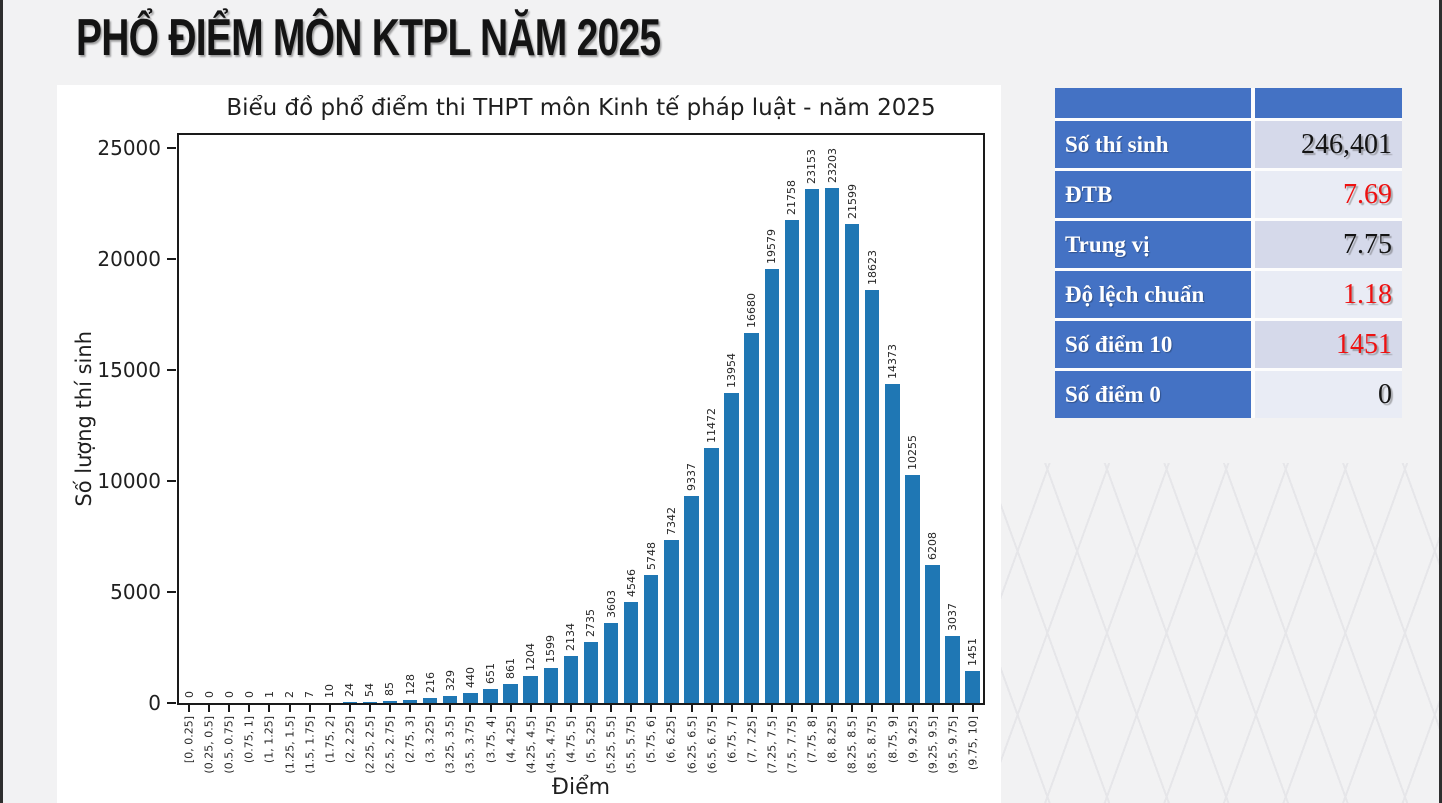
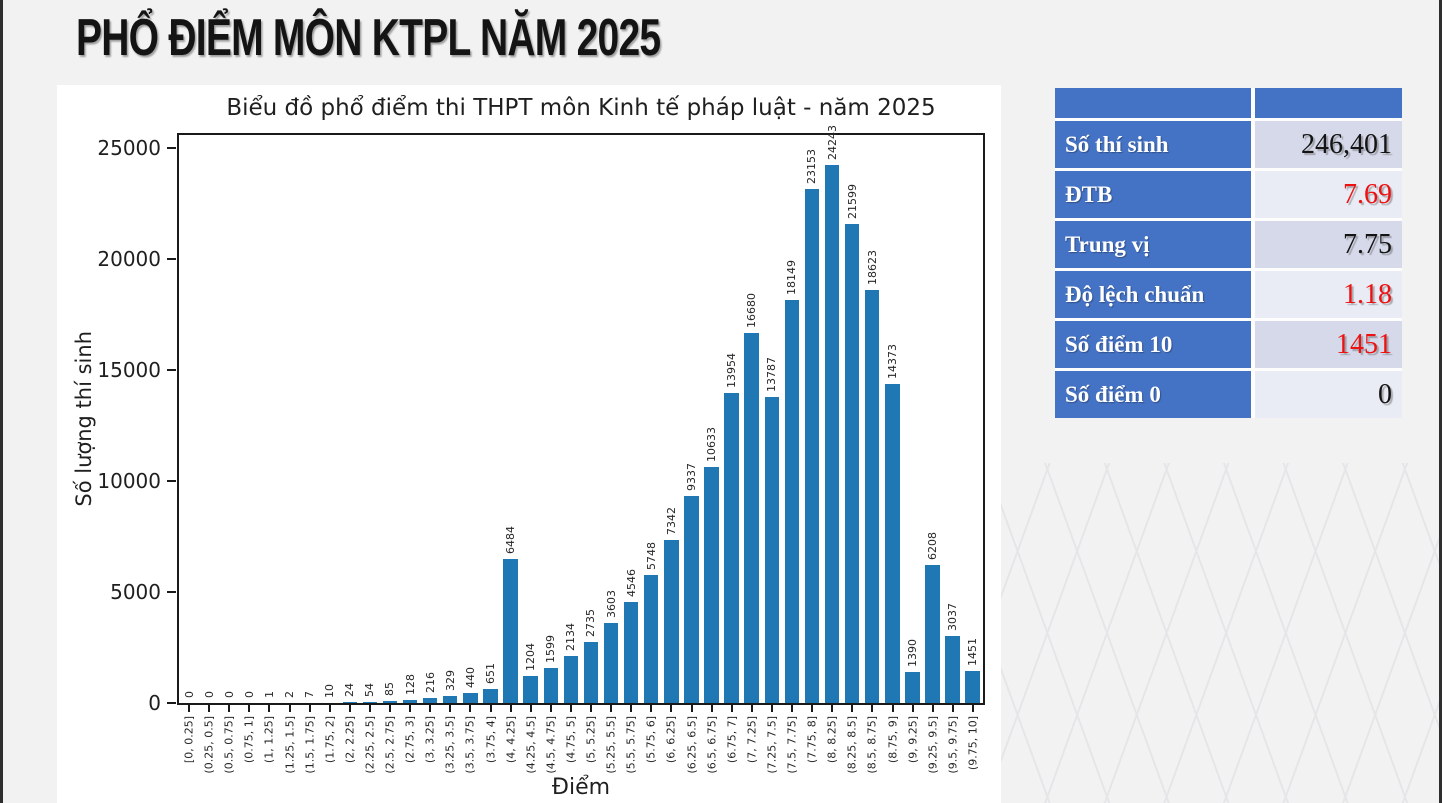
(4, 4.25]: 861 -> 6484
(6.5, 6.75]: 11472 -> 10633
(7.25, 7.5]: 19579 -> 13787
(7.5, 7.75]: 21758 -> 18149
(8, 8.25]: 23203 -> 24243
(9, 9.25]: 10255 -> 1390
